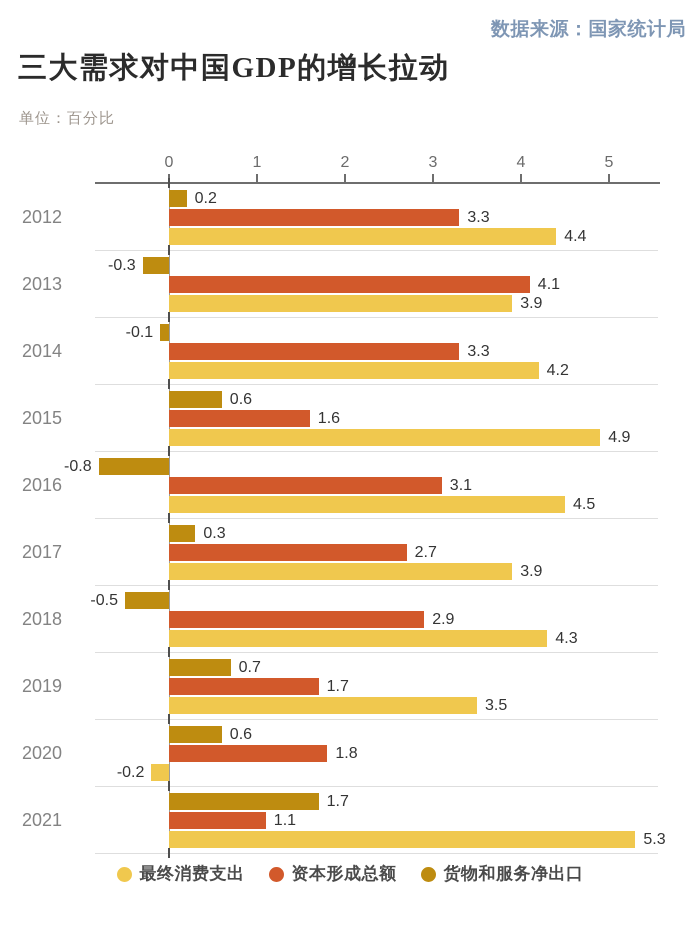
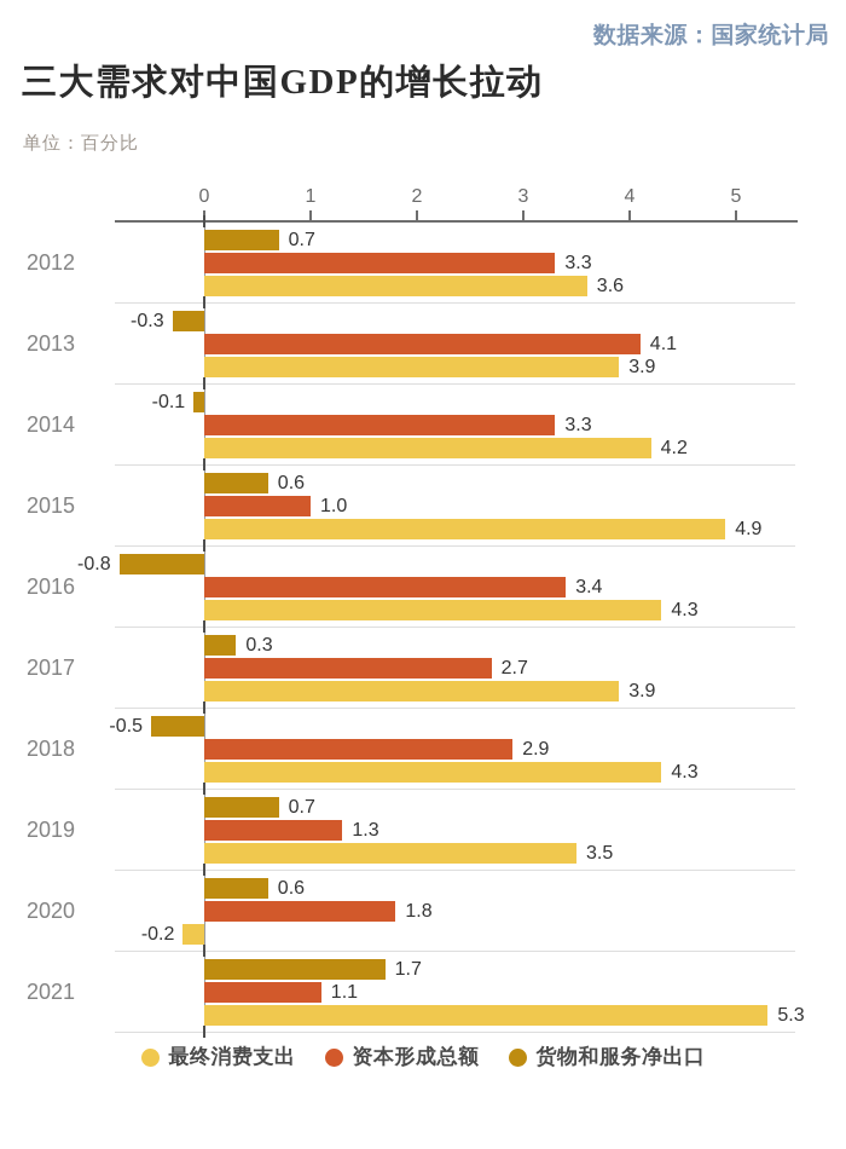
最终消费支出/2012: 4.4 -> 3.6
货物和服务净出口/2012: 0.2 -> 0.7
资本形成总额/2015: 1.6 -> 1.0
最终消费支出/2016: 4.5 -> 4.3
资本形成总额/2016: 3.1 -> 3.4
资本形成总额/2019: 1.7 -> 1.3
